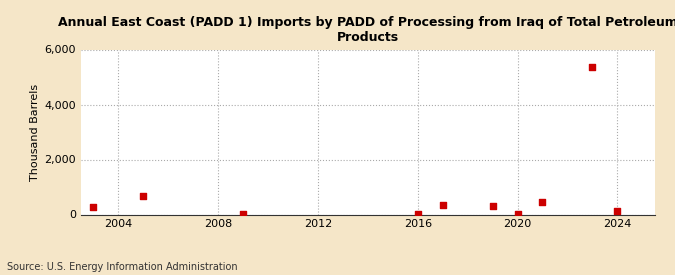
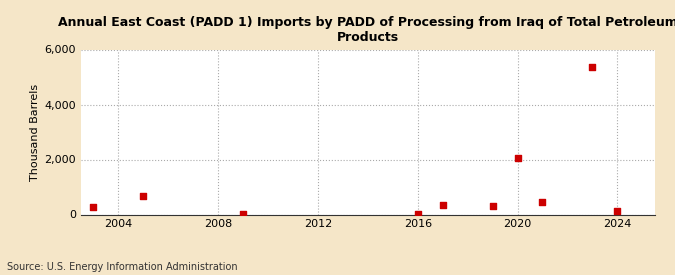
2020: 20 -> 2,050
